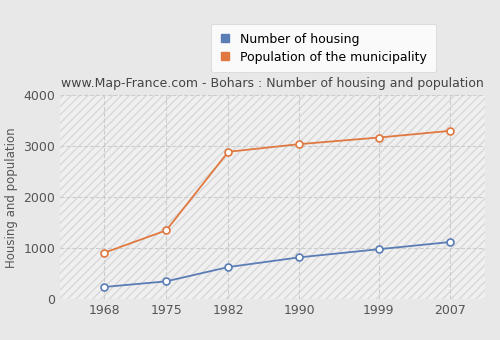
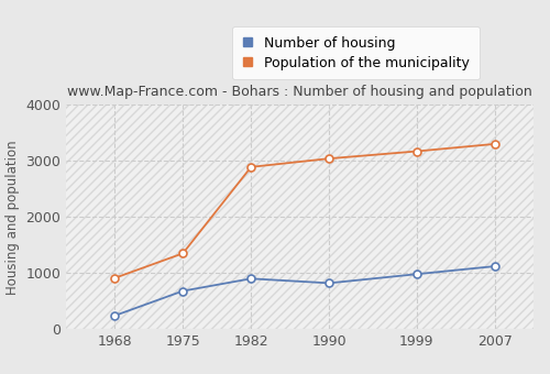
Number of housing/1975: 350 -> 680
Number of housing/1982: 630 -> 900
